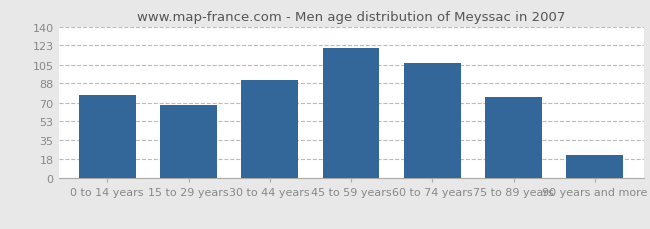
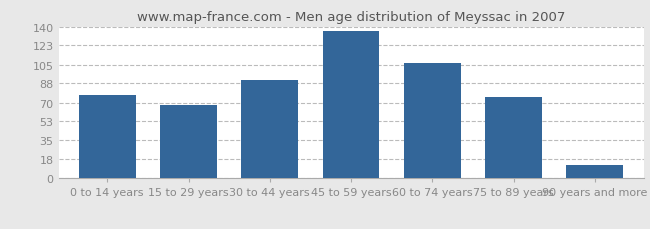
45 to 59 years: 120 -> 136
90 years and more: 22 -> 12
